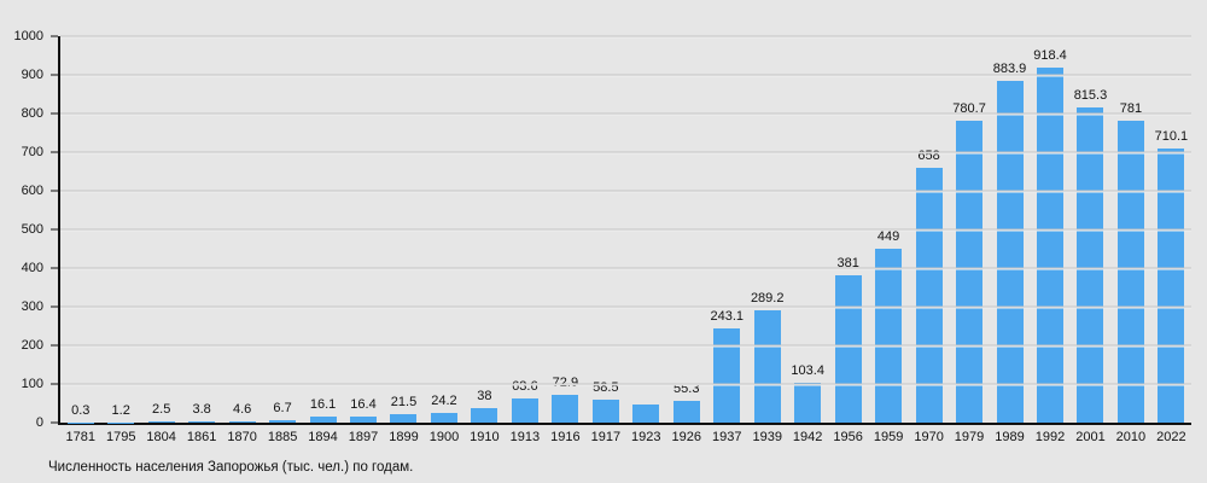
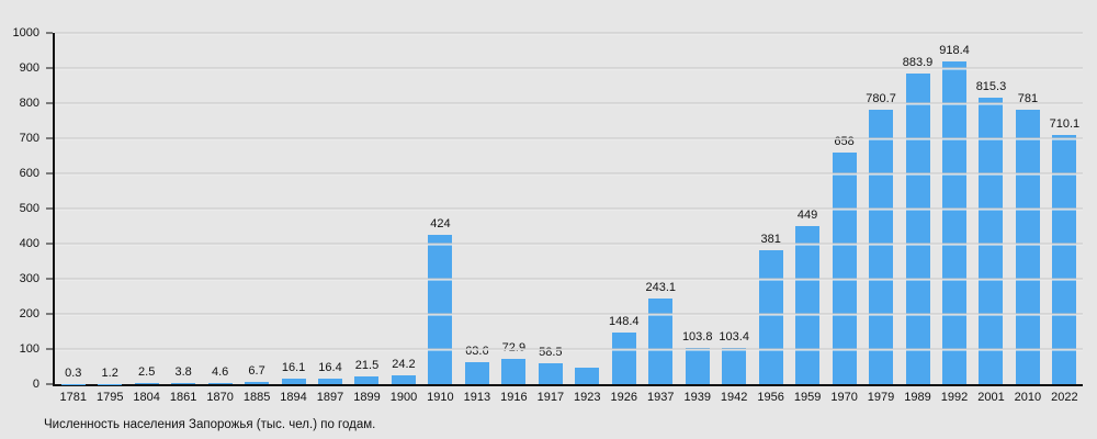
1910: 38 -> 424
1926: 55.3 -> 148.4
1939: 289.2 -> 103.8
